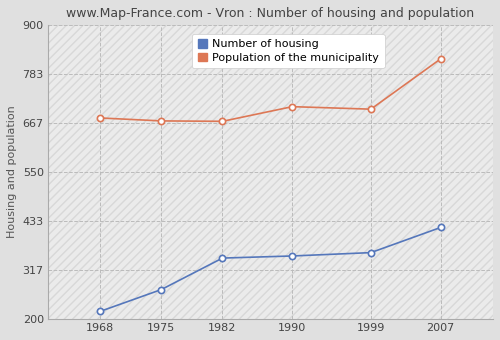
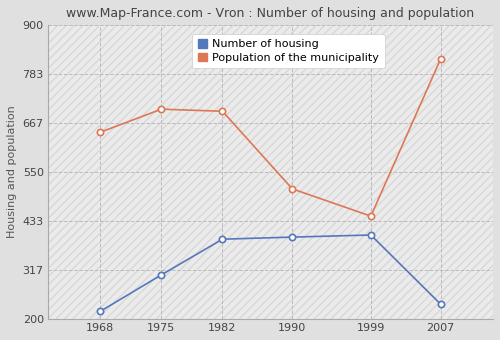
Population of the municipality/1968: 679 -> 645
Number of housing/1975: 270 -> 305
Population of the municipality/1975: 672 -> 700
Number of housing/1982: 345 -> 390
Population of the municipality/1982: 671 -> 695
Number of housing/1990: 350 -> 395
Population of the municipality/1990: 706 -> 510
Number of housing/1999: 358 -> 400
Population of the municipality/1999: 700 -> 445
Number of housing/2007: 418 -> 235
